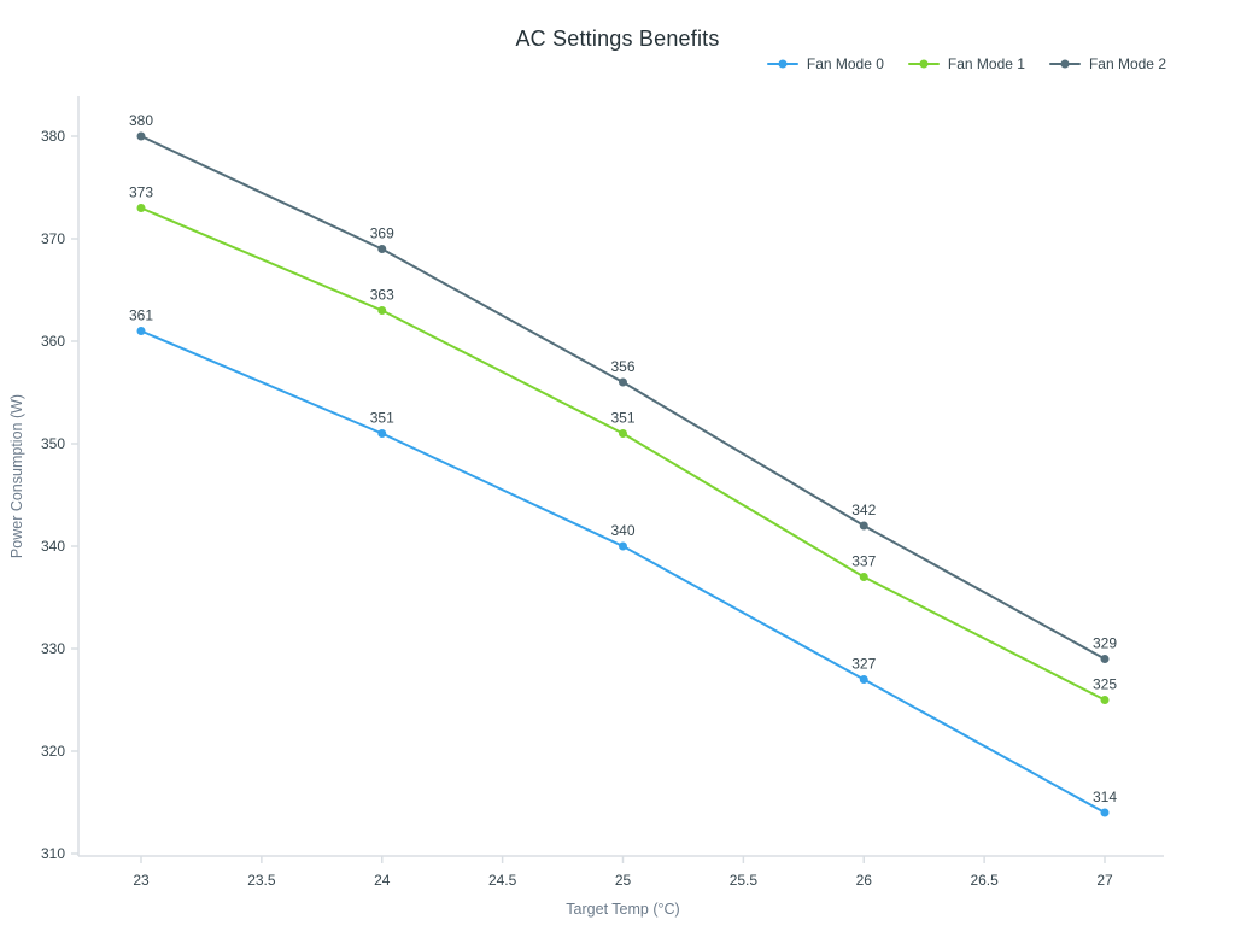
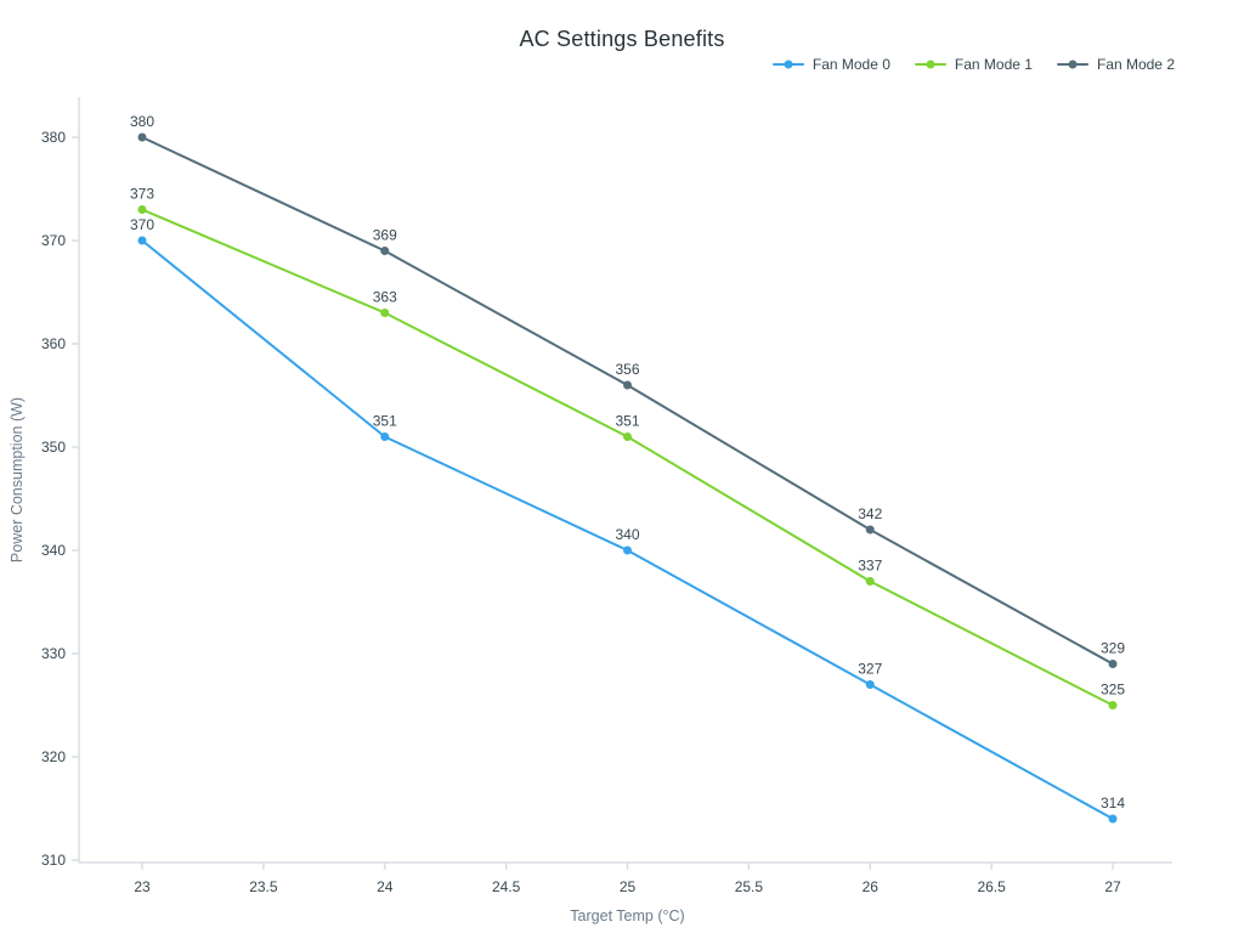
Fan Mode 0/23: 361 -> 370
